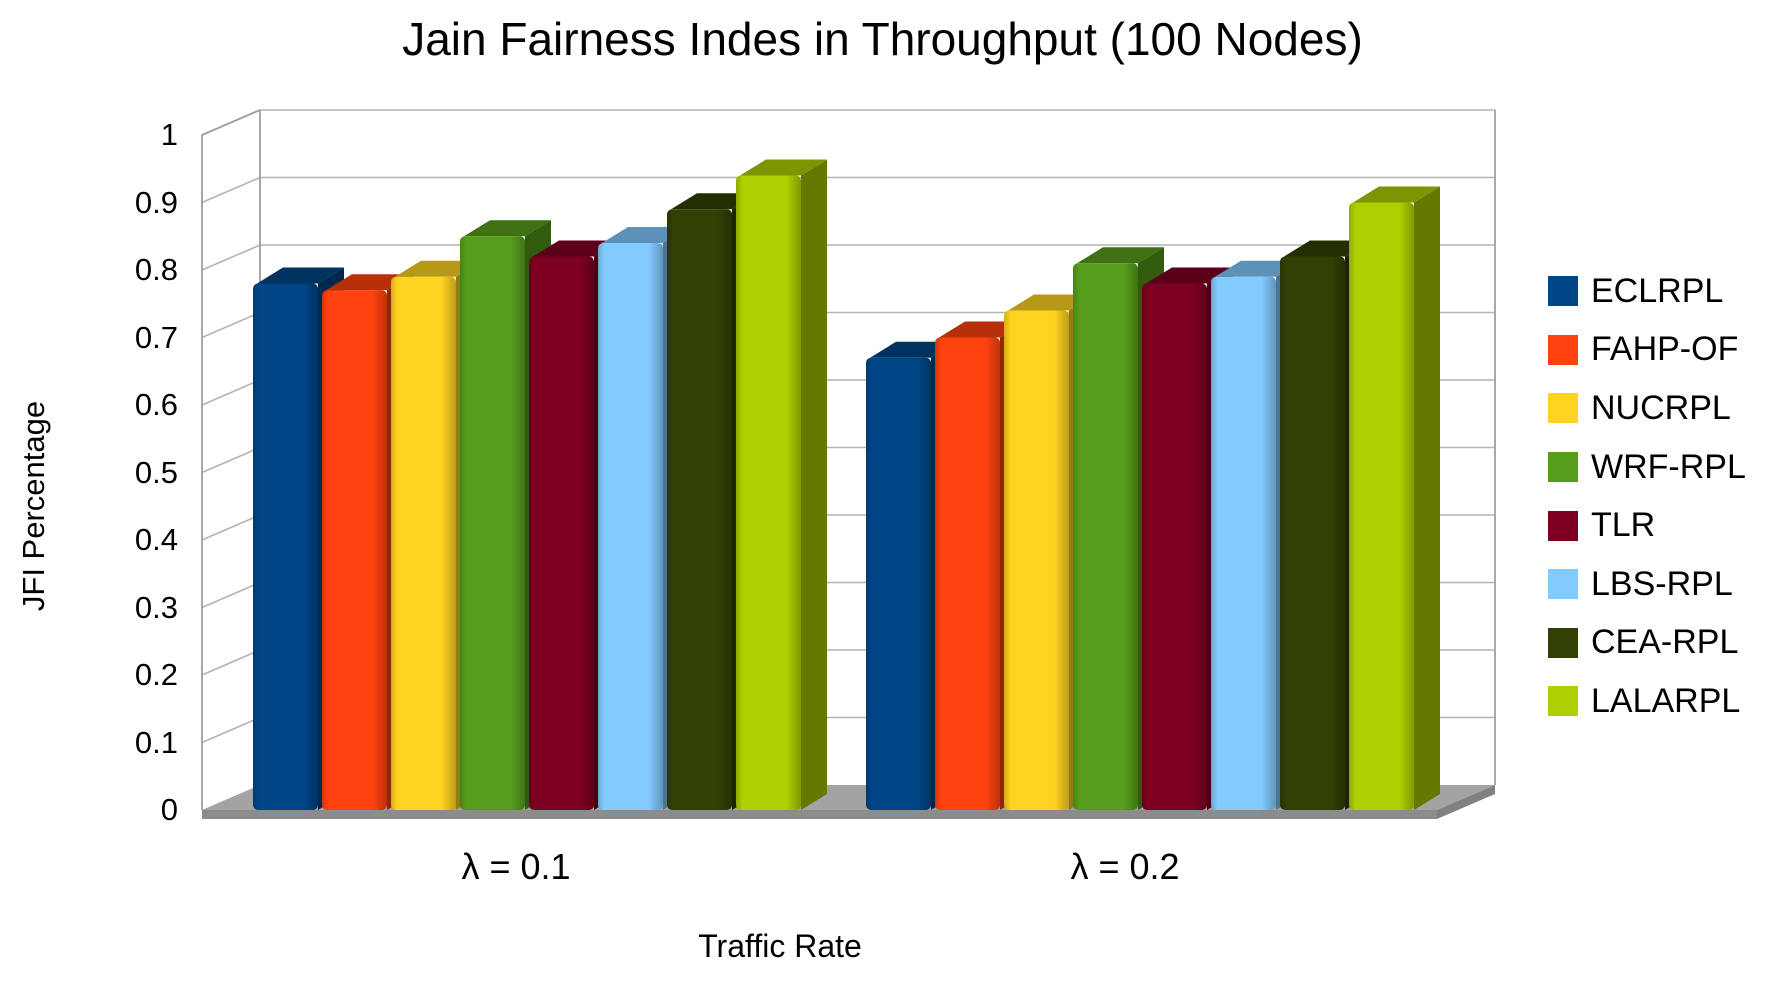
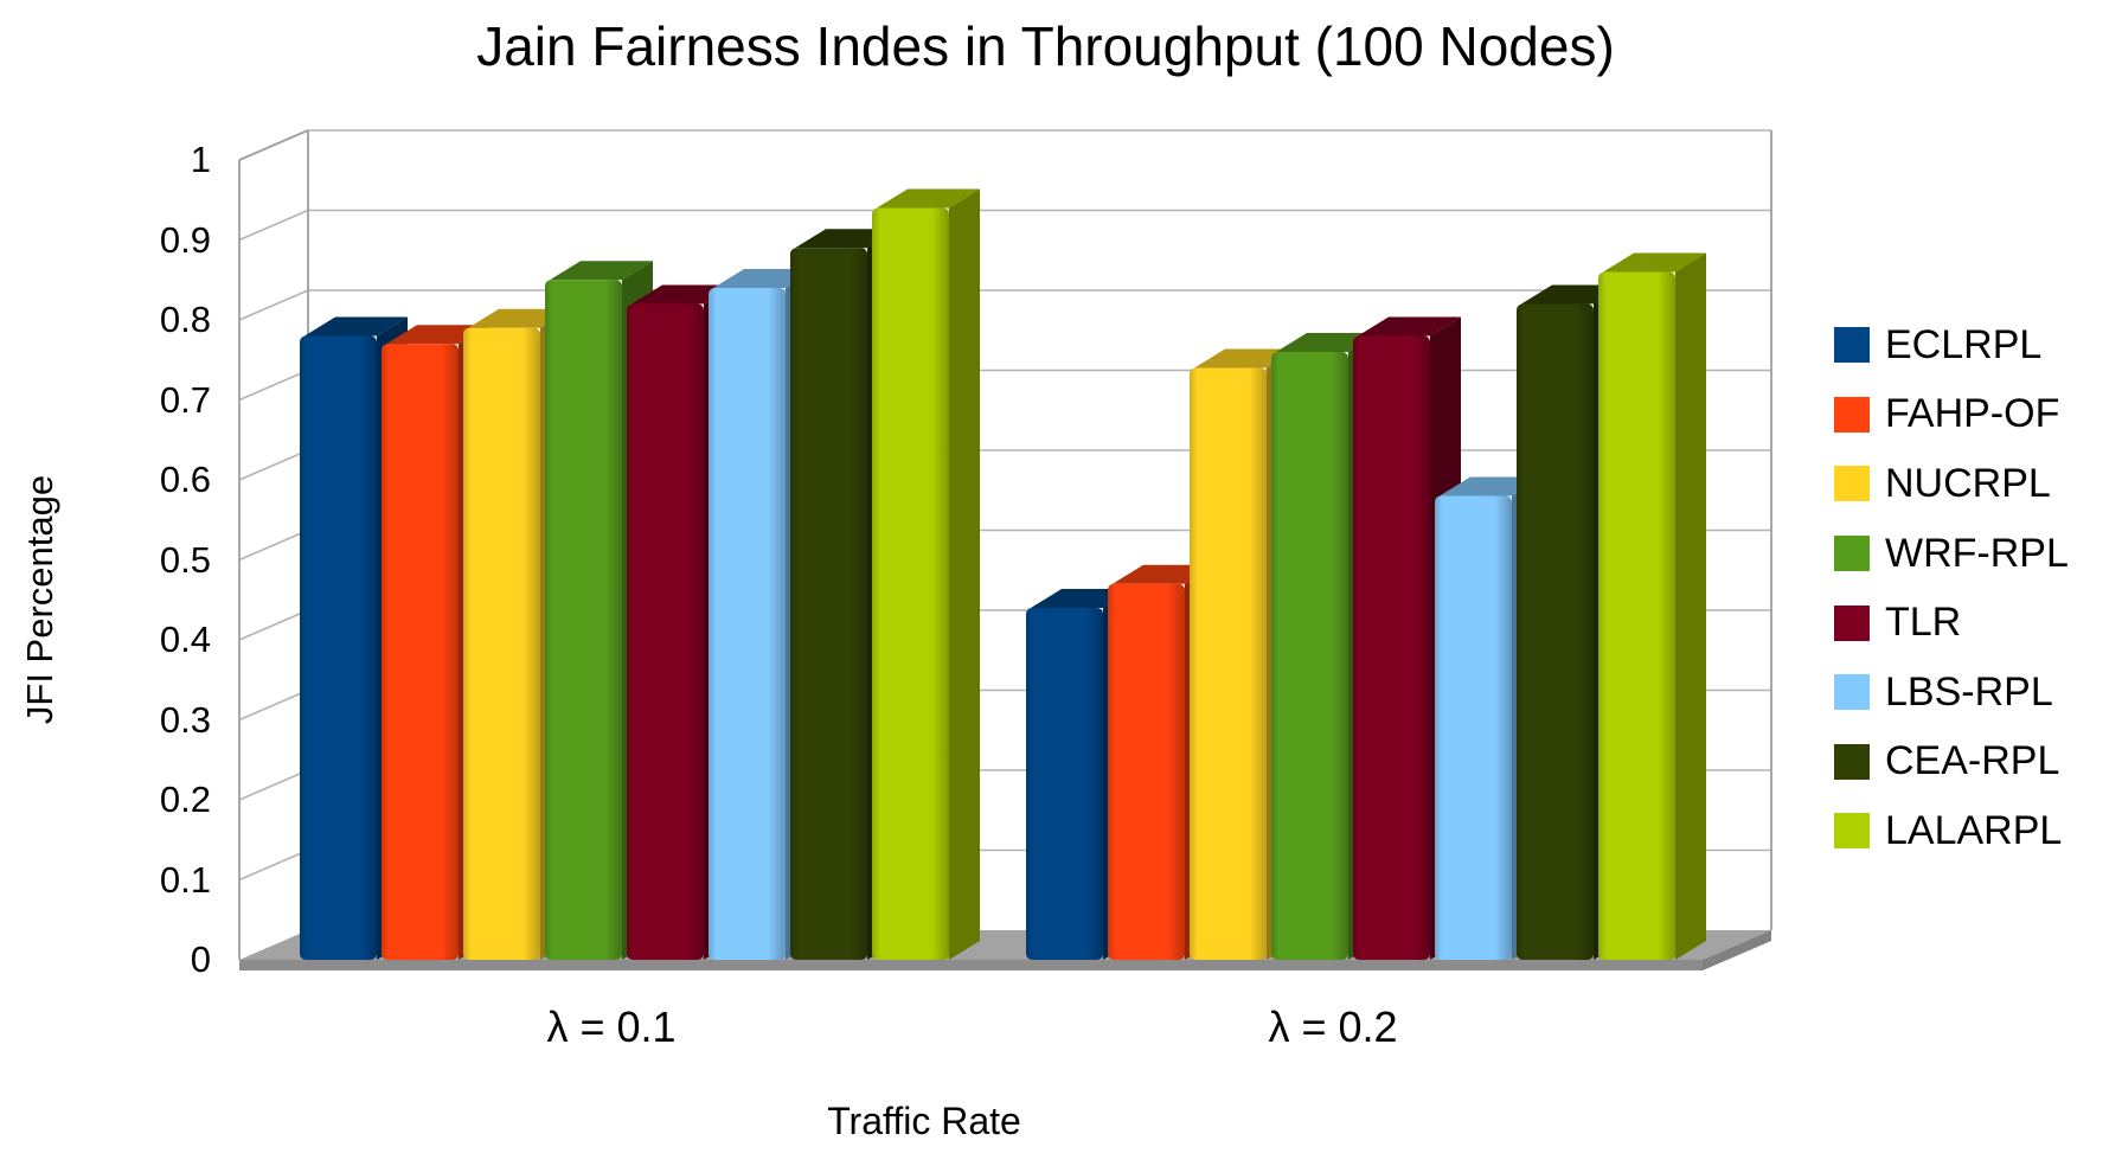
ECLRPL/λ = 0.2: 0.67 -> 0.44
FAHP-OF/λ = 0.2: 0.70 -> 0.47
WRF-RPL/λ = 0.2: 0.81 -> 0.76
LBS-RPL/λ = 0.2: 0.79 -> 0.58
LALARPL/λ = 0.2: 0.90 -> 0.86
